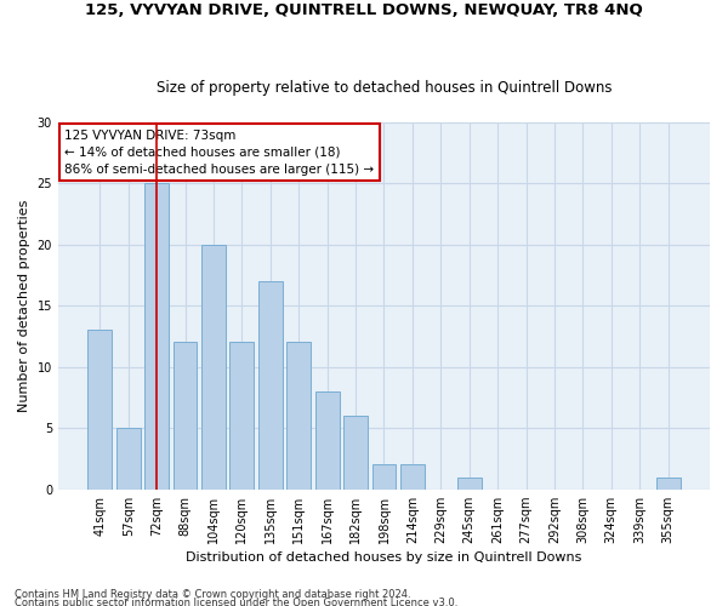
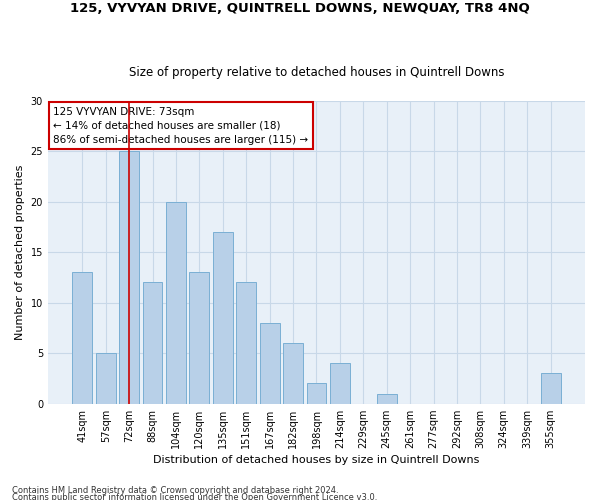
120sqm: 12 -> 13
214sqm: 2 -> 4
355sqm: 1 -> 3
